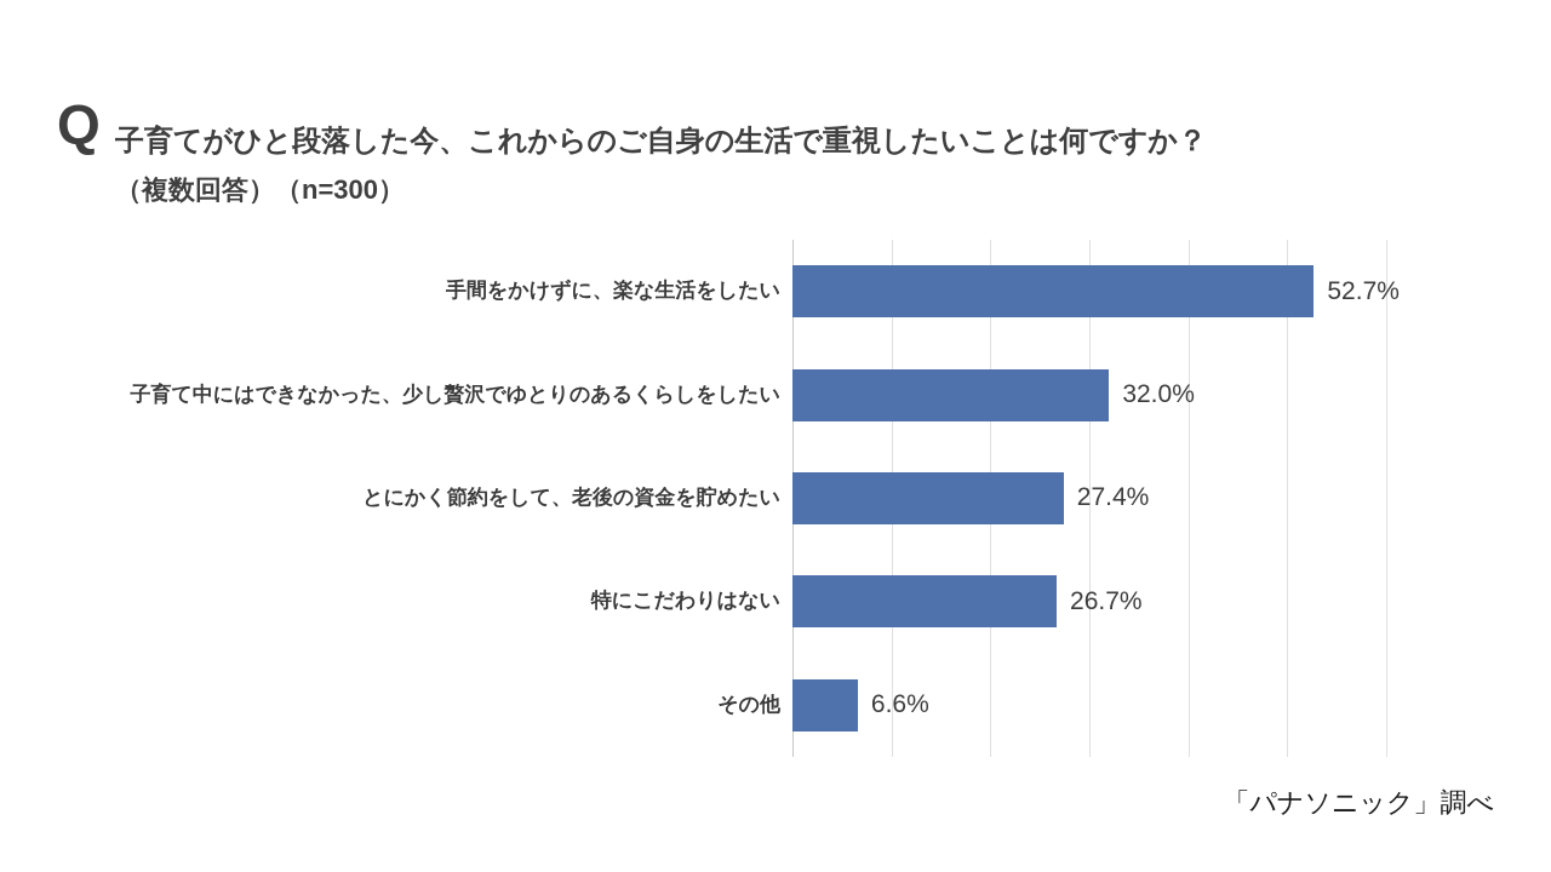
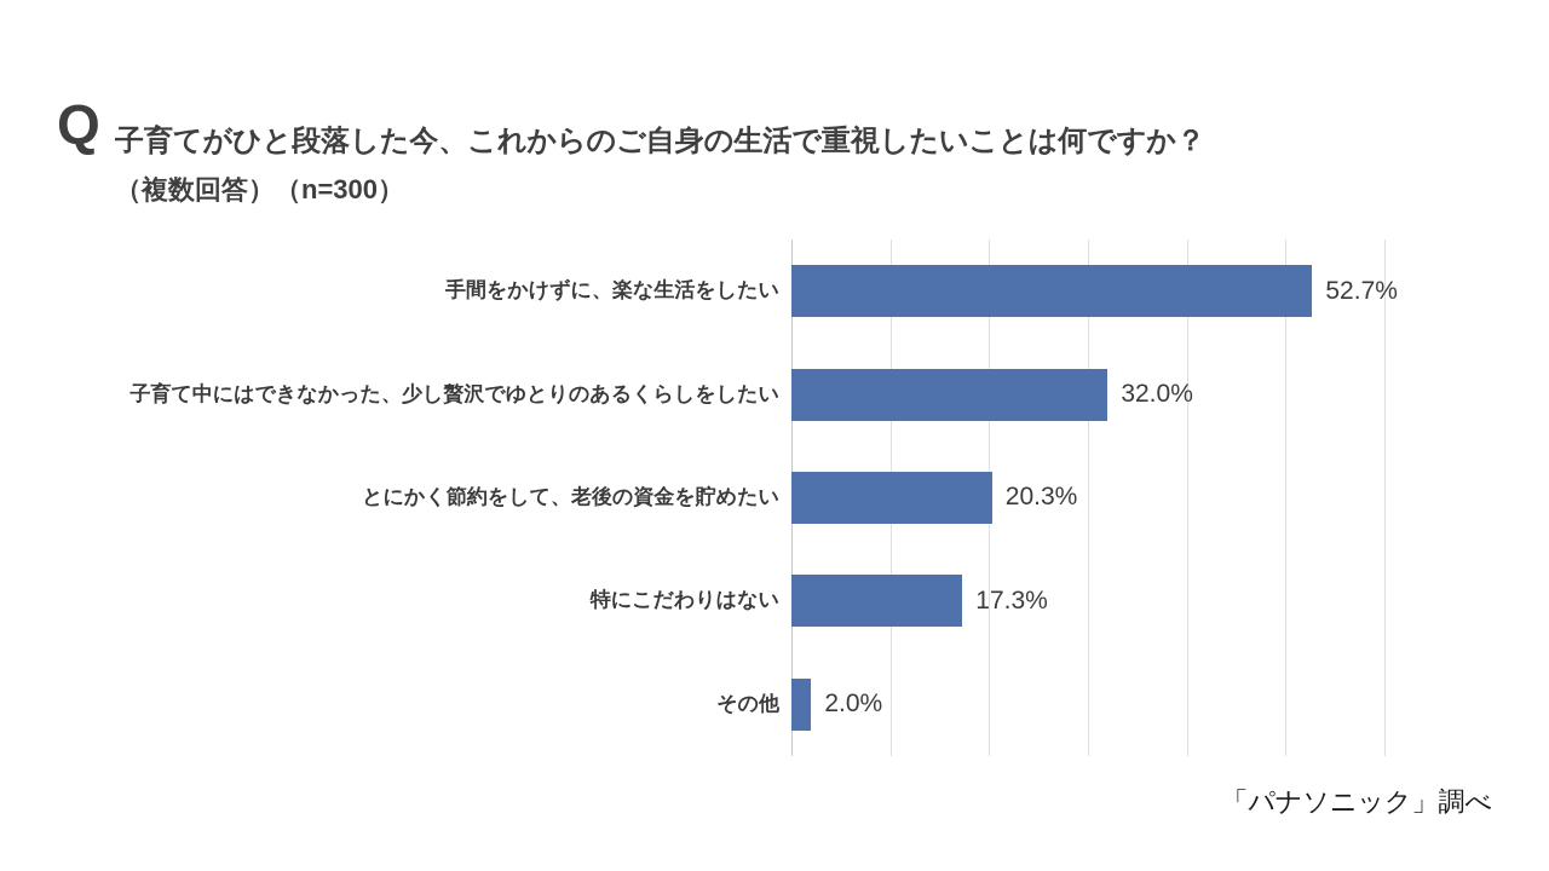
とにかく節約をして、老後の資金を貯めたい: 27.4% -> 20.3%
特にこだわりはない: 26.7% -> 17.3%
その他: 6.6% -> 2.0%
